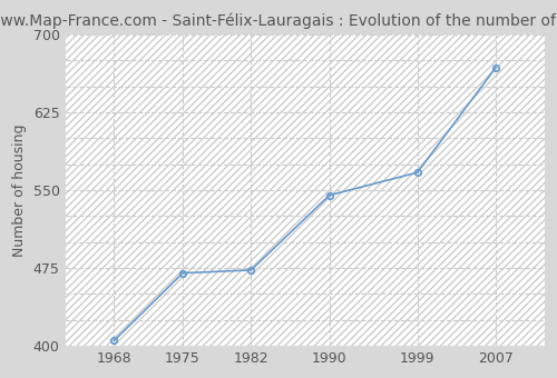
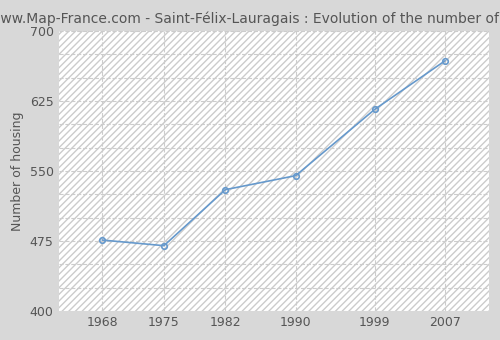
1968: 405 -> 476
1982: 473 -> 530
1999: 567 -> 616
